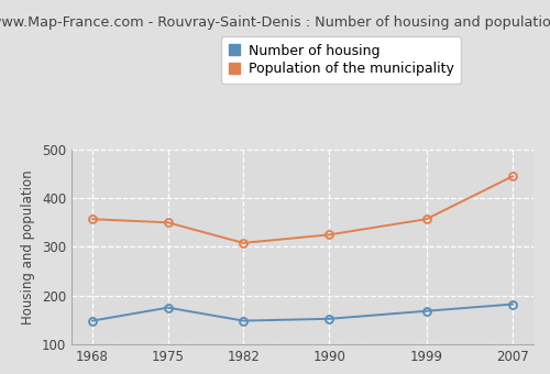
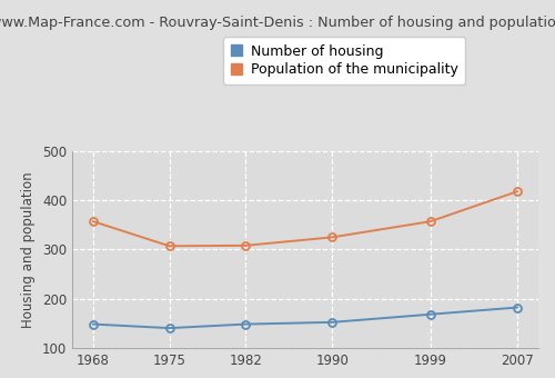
Number of housing/1975: 175 -> 140
Population of the municipality/1975: 350 -> 307
Population of the municipality/2007: 445 -> 418
